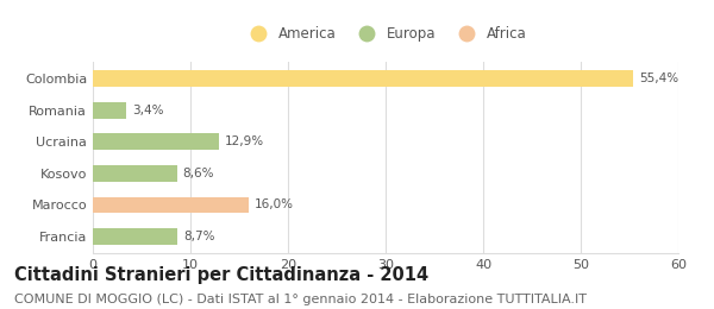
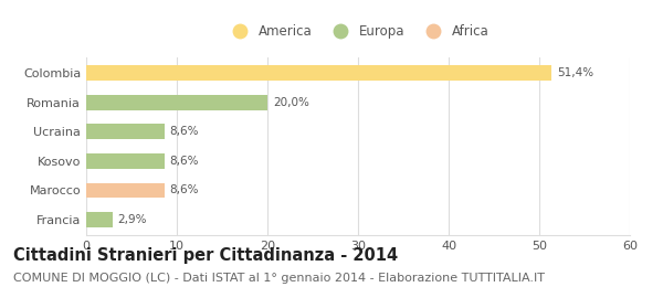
Colombia: 55,4% -> 51,4%
Romania: 3,4% -> 20,0%
Ucraina: 12,9% -> 8,6%
Marocco: 16,0% -> 8,6%
Francia: 8,7% -> 2,9%
